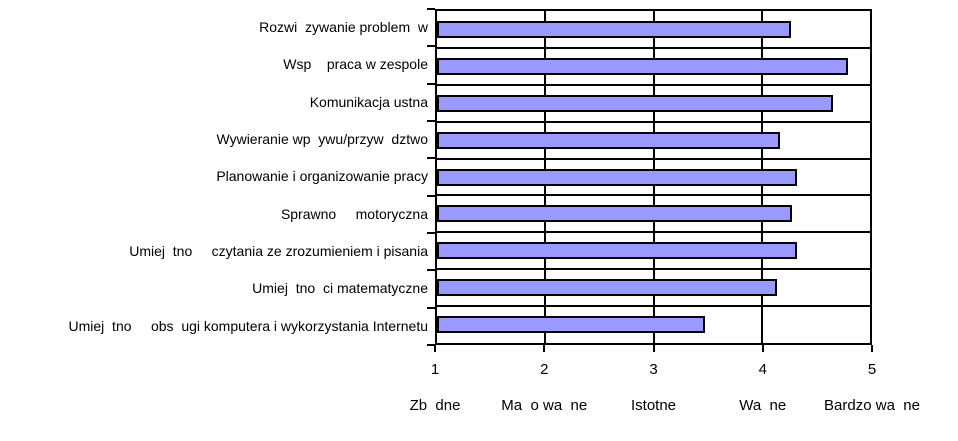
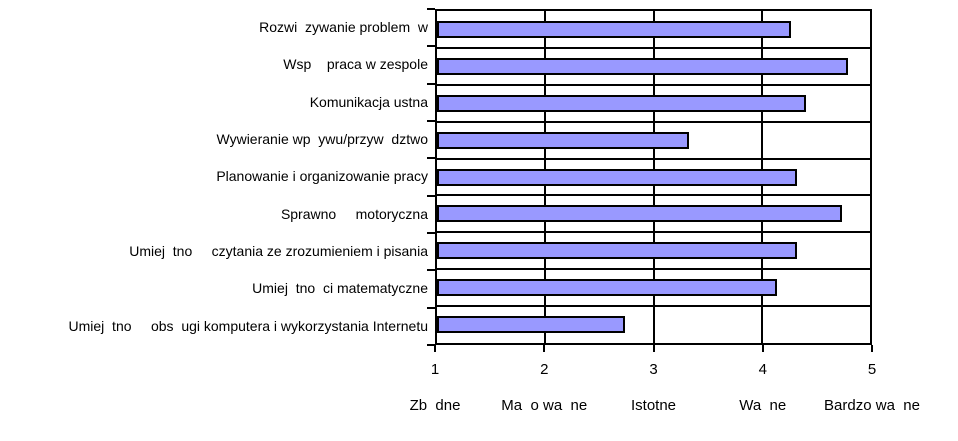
Komunikacja ustna: 4.66 -> 4.41
Wywieranie wp ywu/przyw dztwo: 4.17 -> 3.33
Sprawno motoryczna: 4.28 -> 4.74
Umiej tno obs ugi komputera i wykorzystania Internetu: 3.48 -> 2.74
